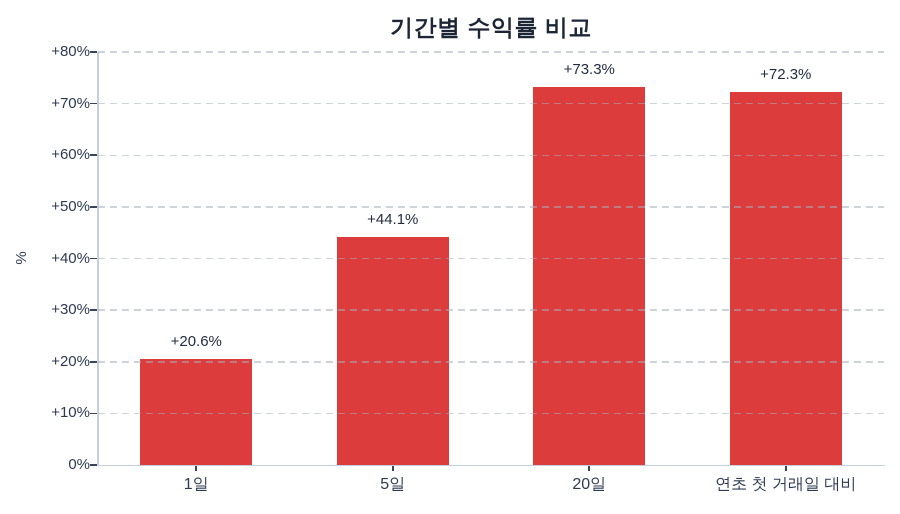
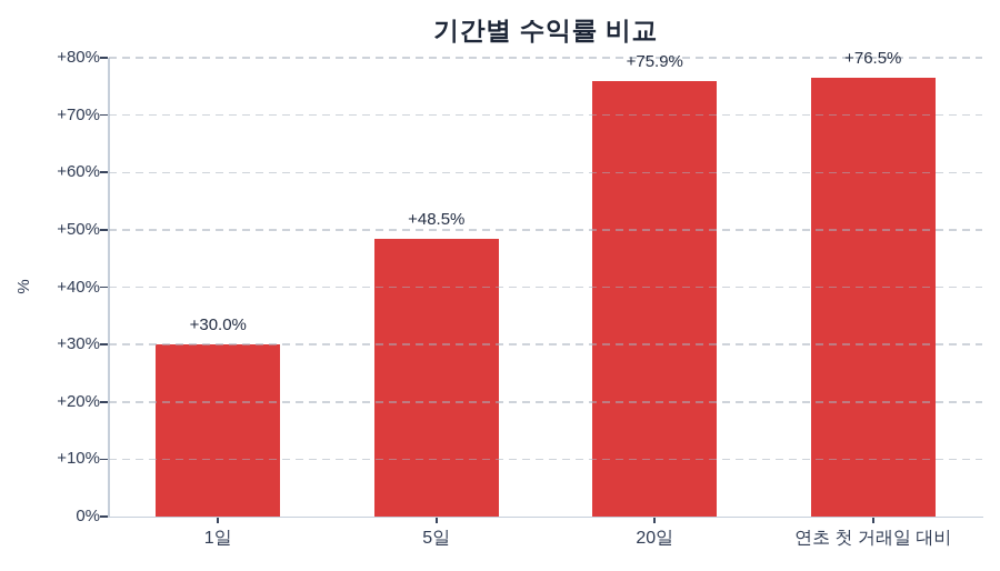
1일: +20.6% -> +30.0%
5일: +44.1% -> +48.5%
20일: +73.3% -> +75.9%
연초 첫 거래일 대비: +72.3% -> +76.5%
